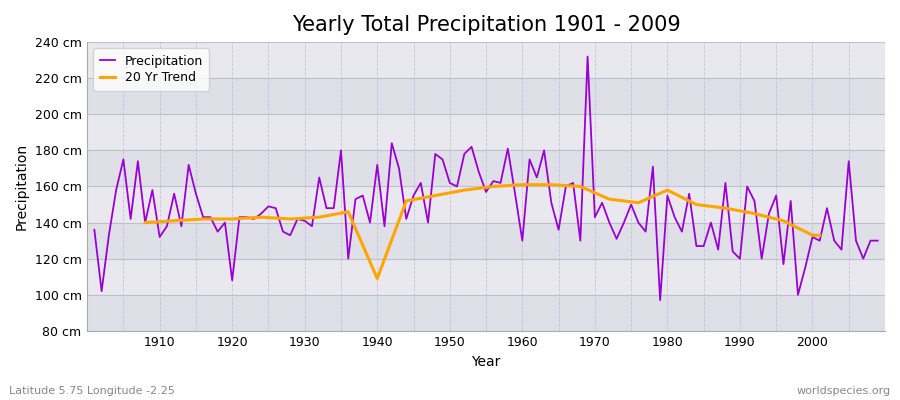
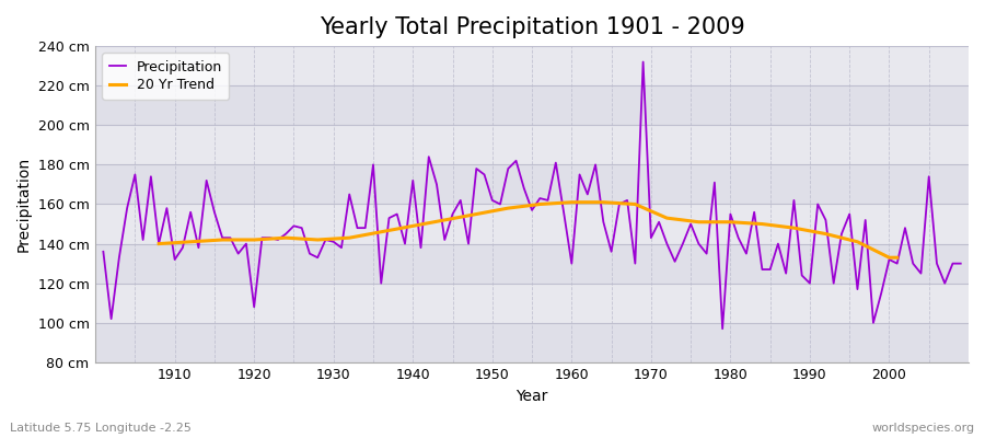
20 Yr Trend/1940: 109 cm -> 149 cm
20 Yr Trend/1980: 158 cm -> 151 cm
